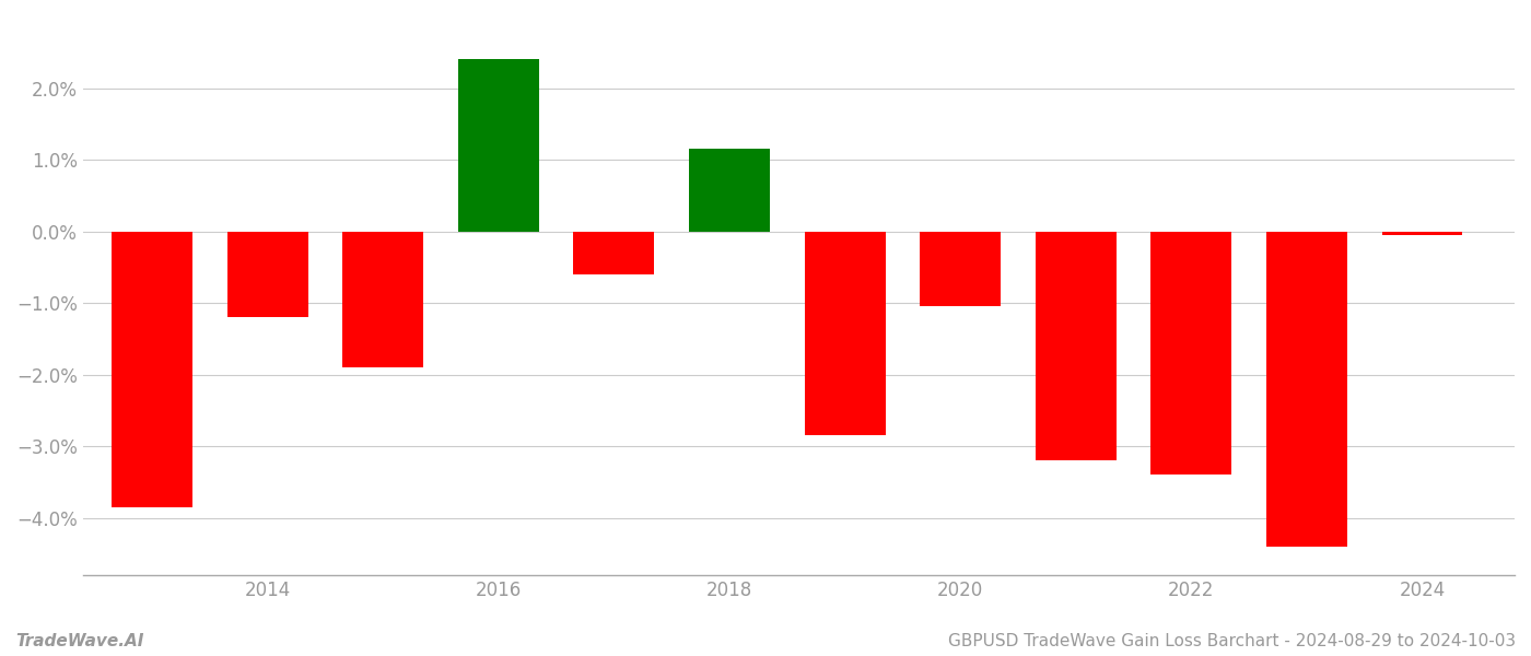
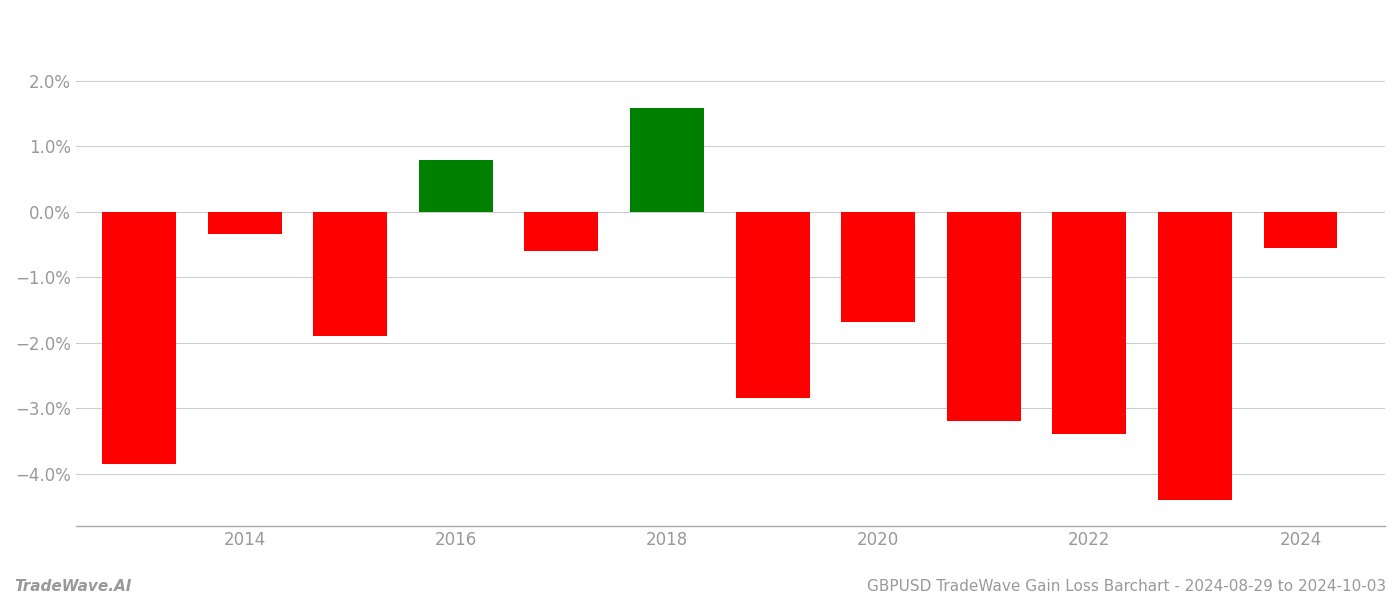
2014: -1.20% -> -0.34%
2016: 2.40% -> 0.78%
2018: 1.15% -> 1.58%
2020: -1.05% -> -1.68%
2024: -0.05% -> -0.56%
